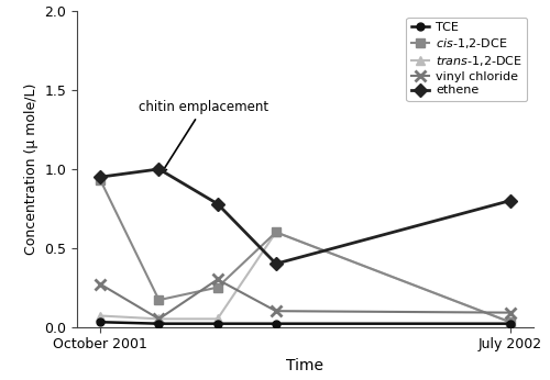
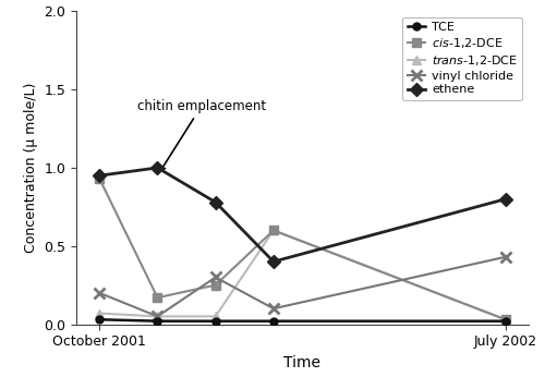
vinyl chloride/October 2001: 0.27 -> 0.20
vinyl chloride/July 2002: 0.09 -> 0.43
